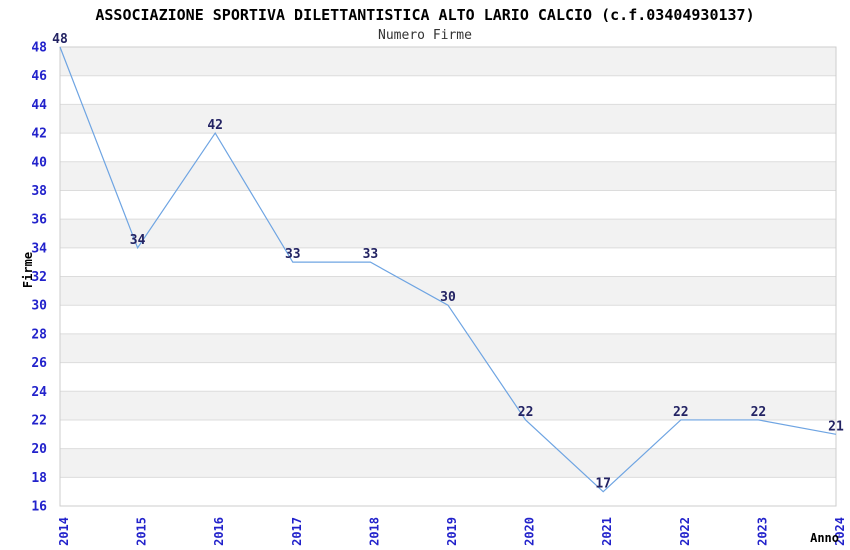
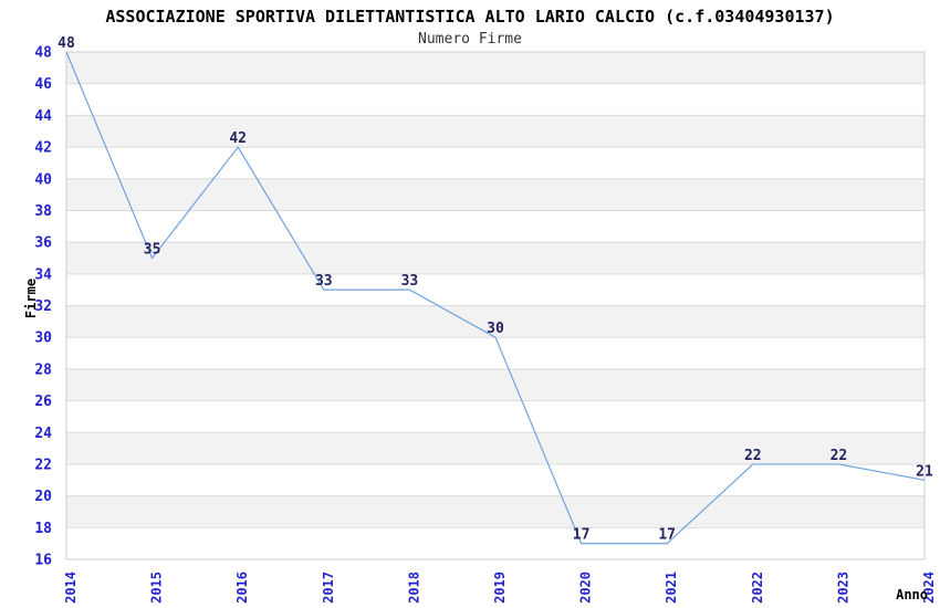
2015: 34 -> 35
2020: 22 -> 17
